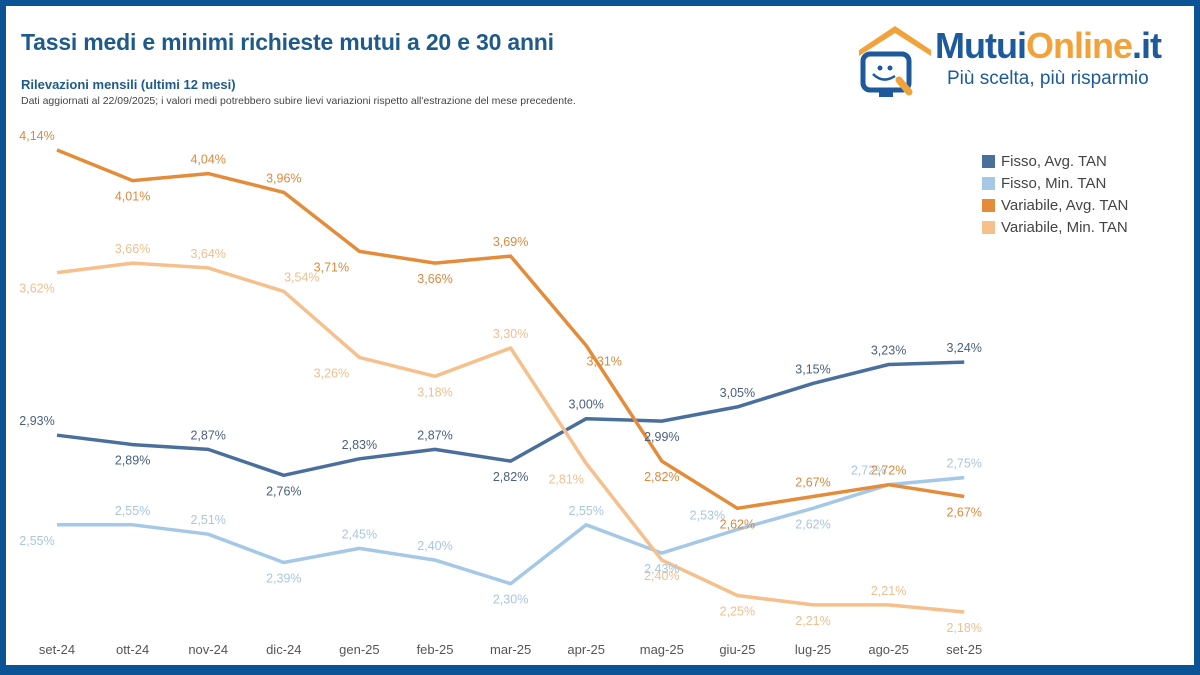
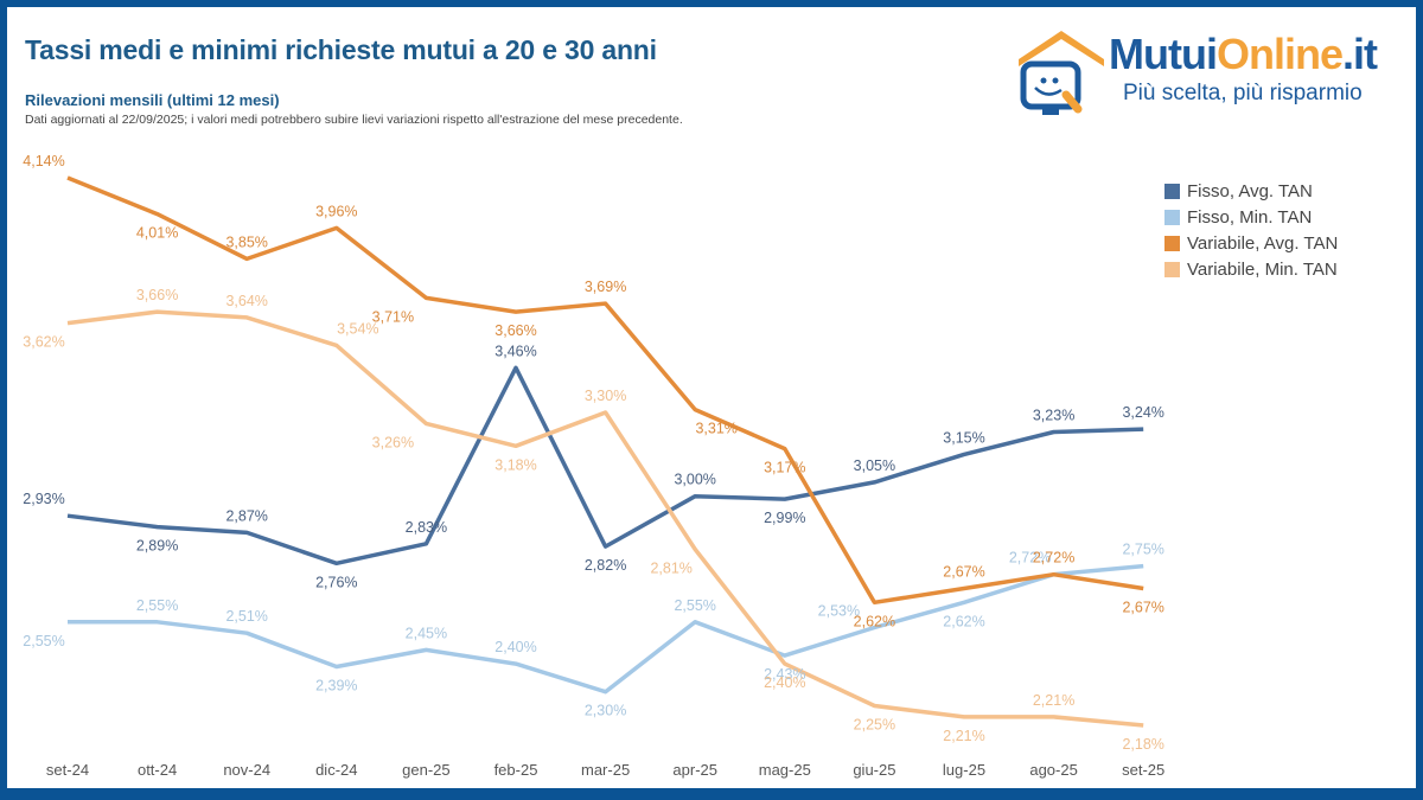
Variabile, Avg. TAN/nov-24: 4,04% -> 3,85%
Fisso, Avg. TAN/feb-25: 2,87% -> 3,46%
Variabile, Avg. TAN/mag-25: 2,82% -> 3,17%
